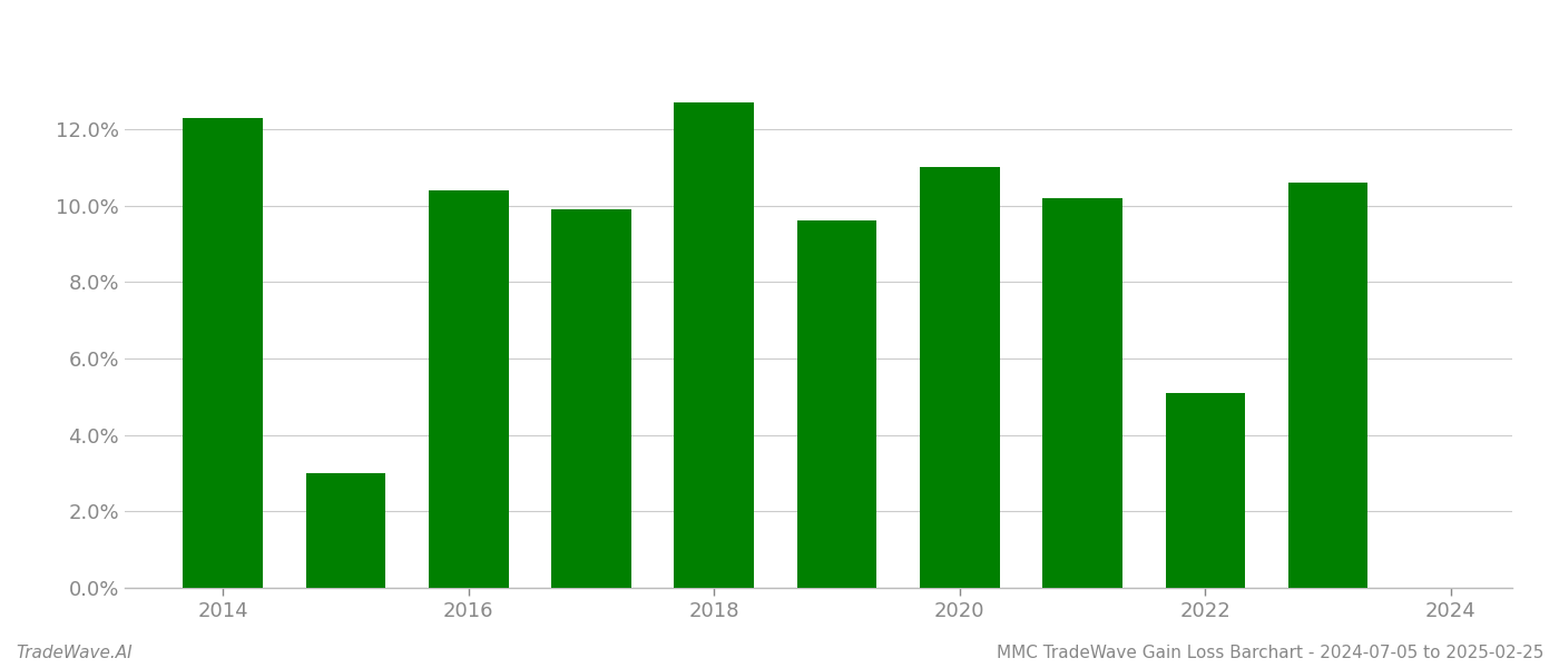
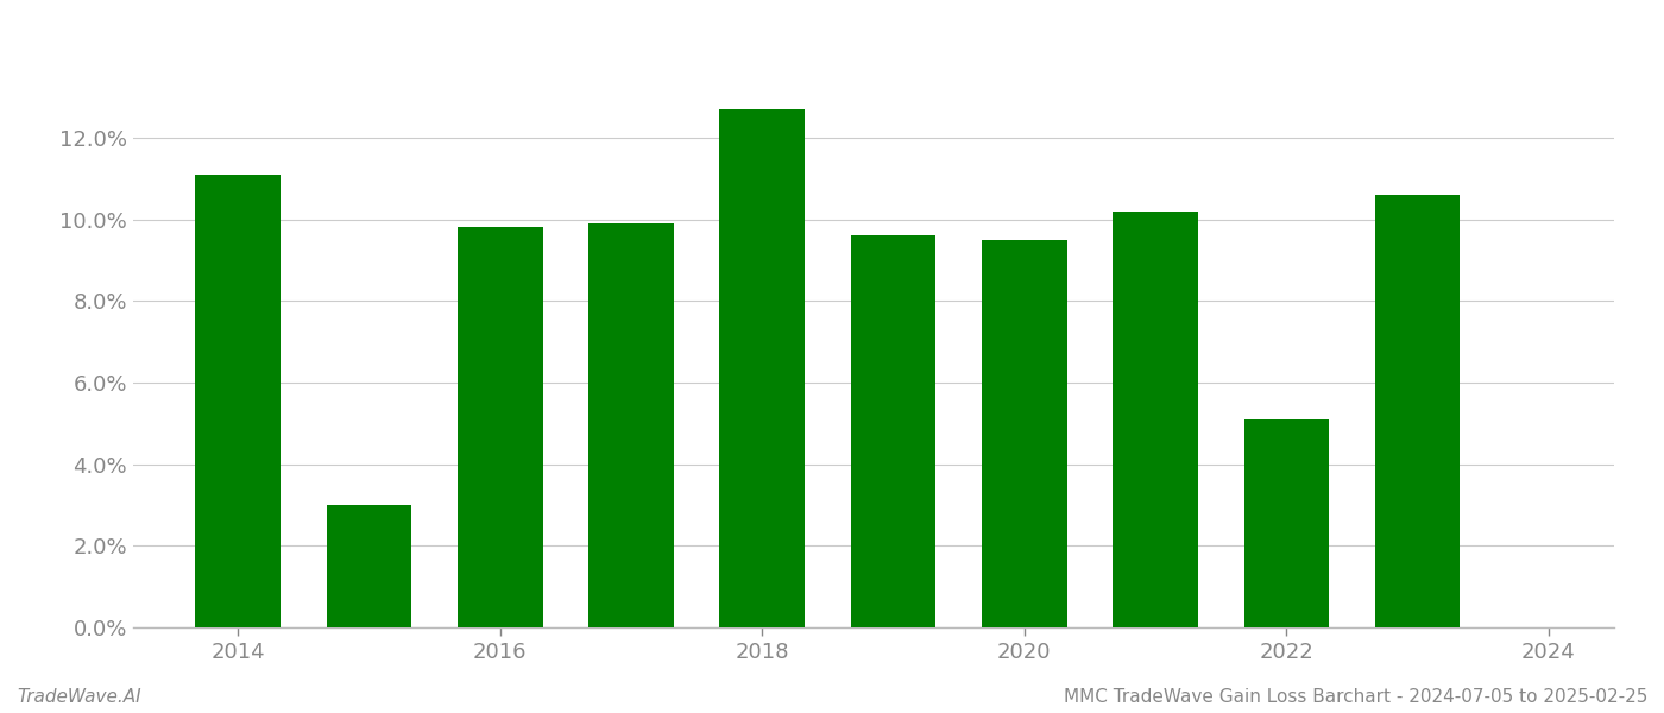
2014: 12.3% -> 11.1%
2016: 10.4% -> 9.8%
2020: 11.0% -> 9.5%
